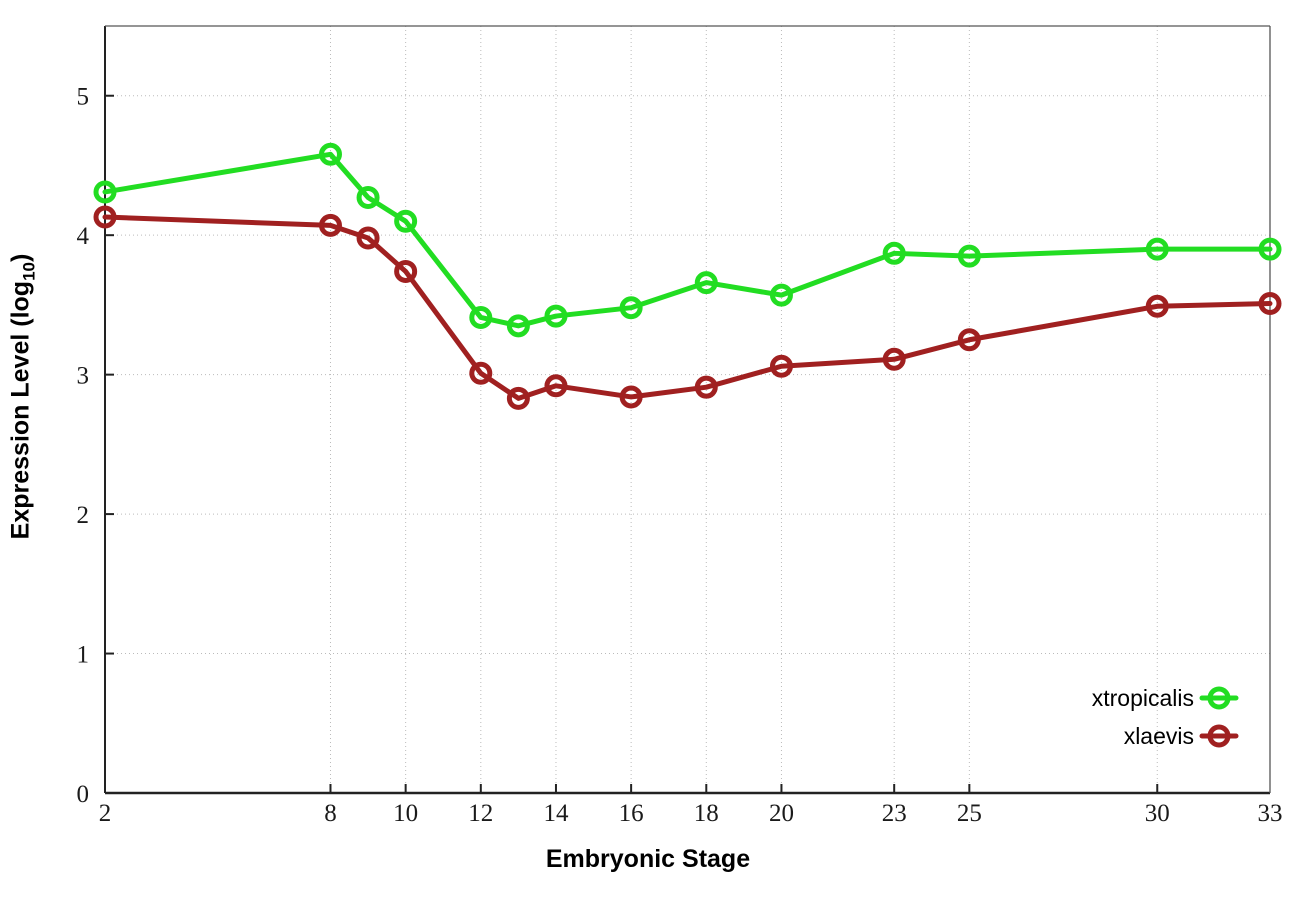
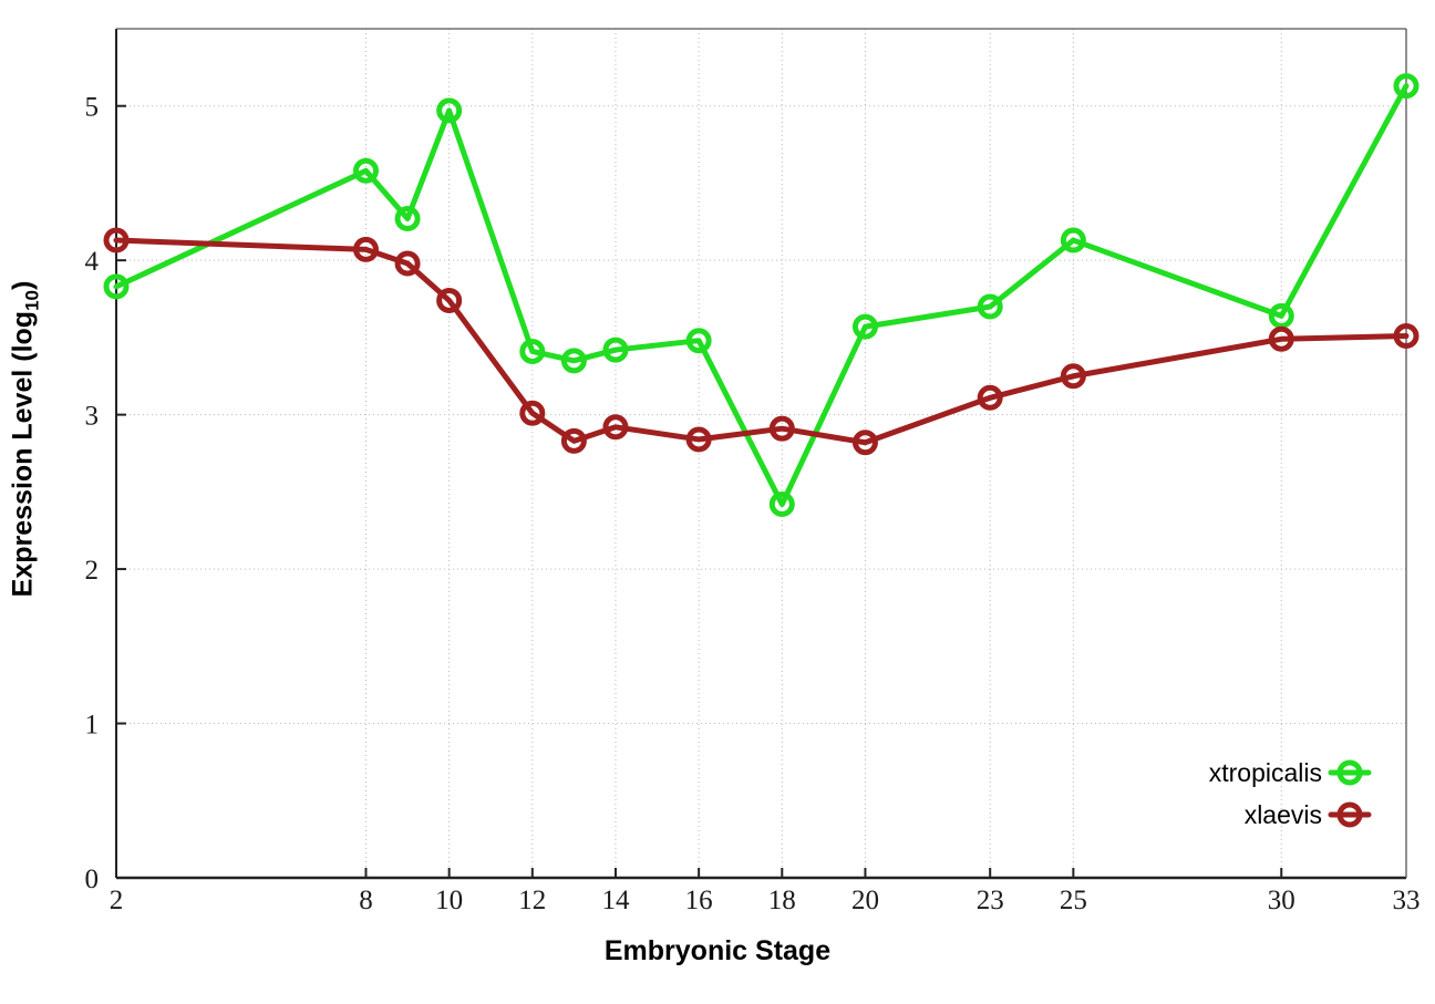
xtropicalis/2: 4.31 -> 3.83
xtropicalis/10: 4.10 -> 4.97
xtropicalis/18: 3.66 -> 2.42
xlaevis/20: 3.06 -> 2.82
xtropicalis/23: 3.87 -> 3.70
xtropicalis/25: 3.85 -> 4.13
xtropicalis/30: 3.90 -> 3.64
xtropicalis/33: 3.90 -> 5.13
